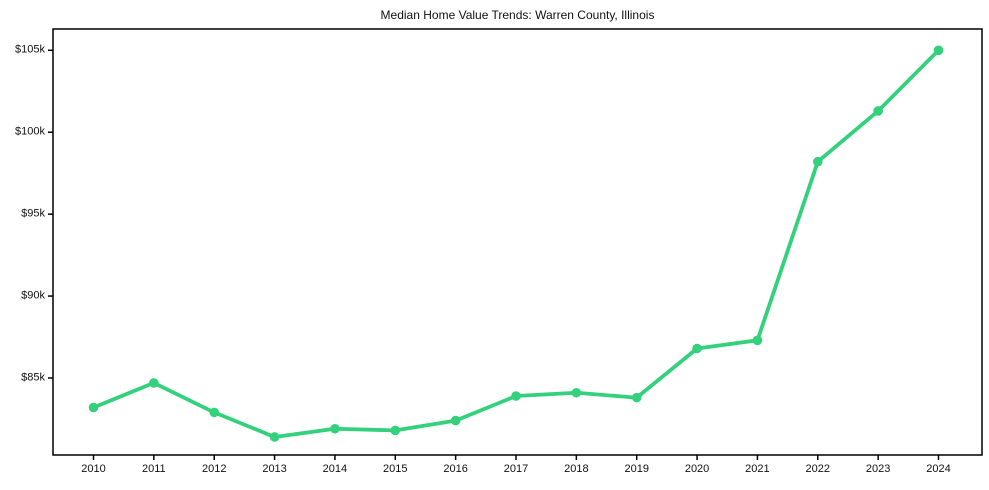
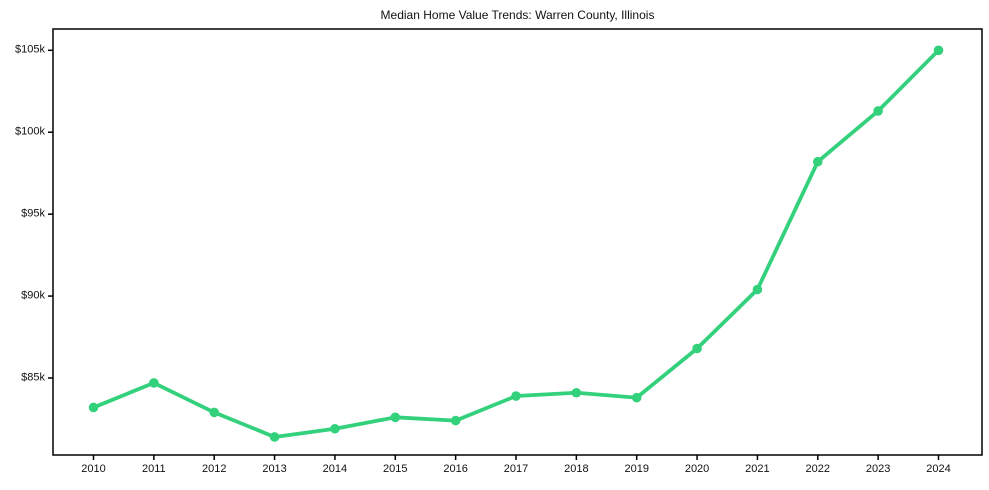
2015: $81.8k -> $82.6k
2021: $87.3k -> $90.4k
